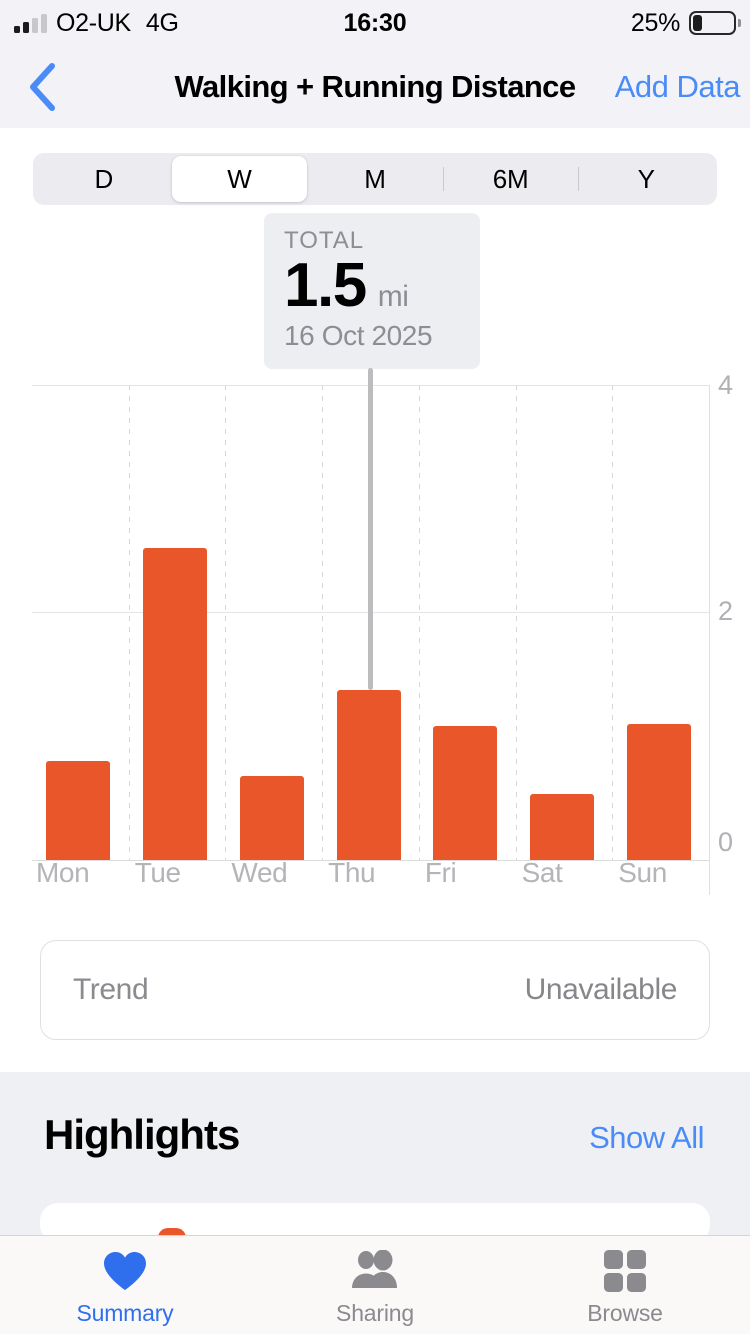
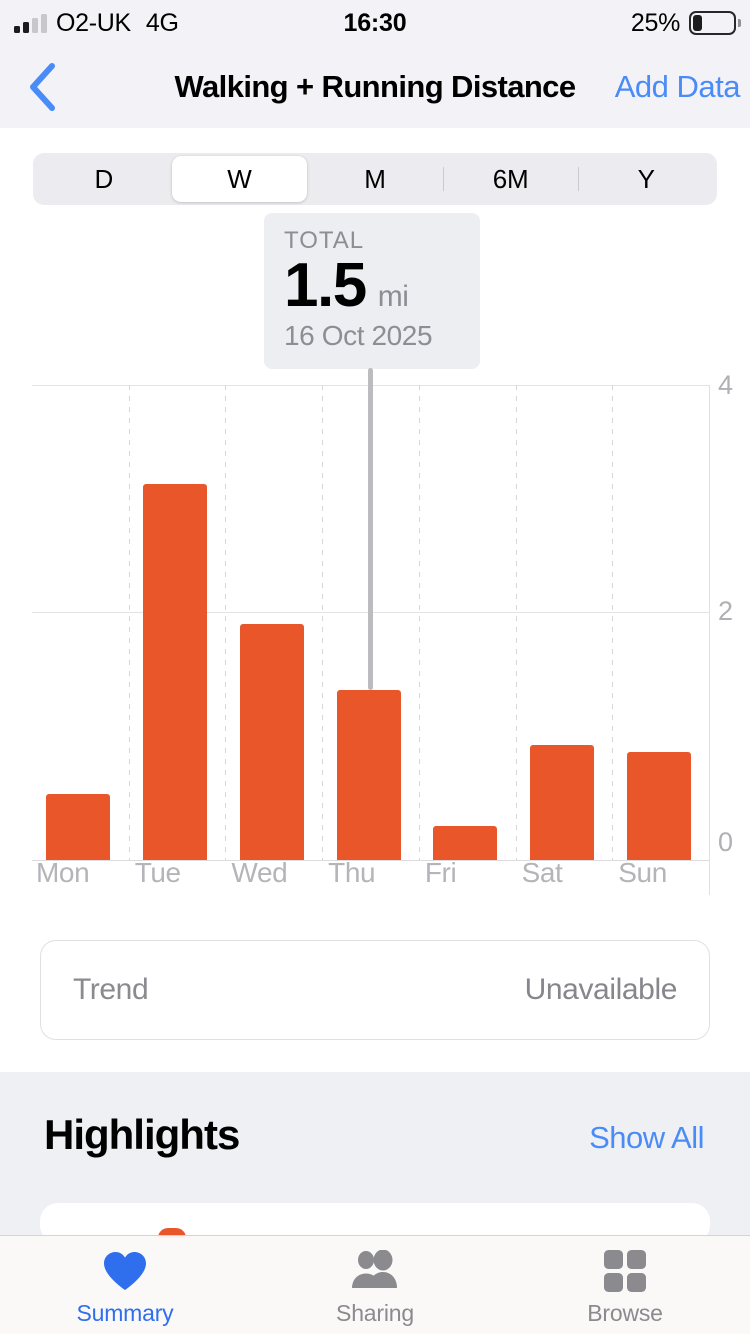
Mon: 0.87 -> 0.58
Tue: 2.75 -> 3.31
Wed: 0.74 -> 2.08
Fri: 1.18 -> 0.30
Sat: 0.58 -> 1.01
Sun: 1.20 -> 0.95
